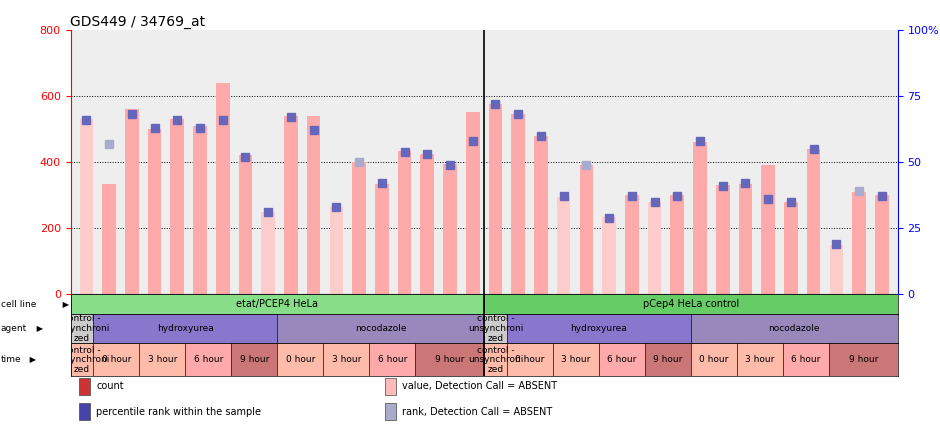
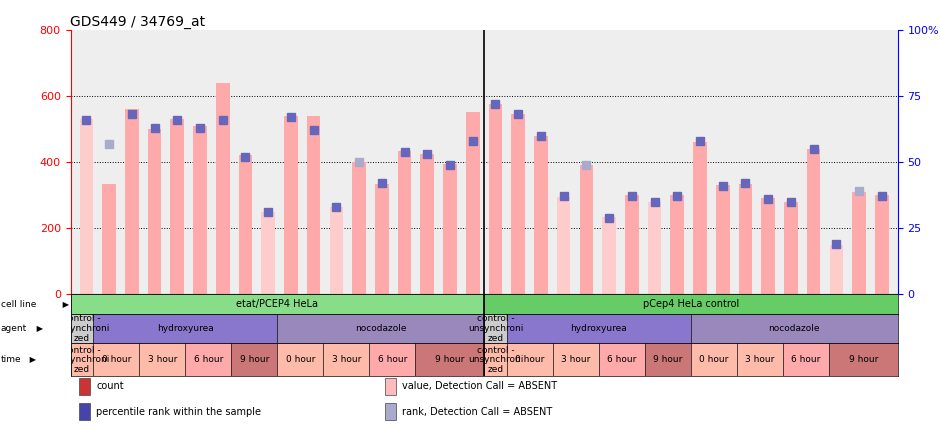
GSM8722: 390 -> 290
